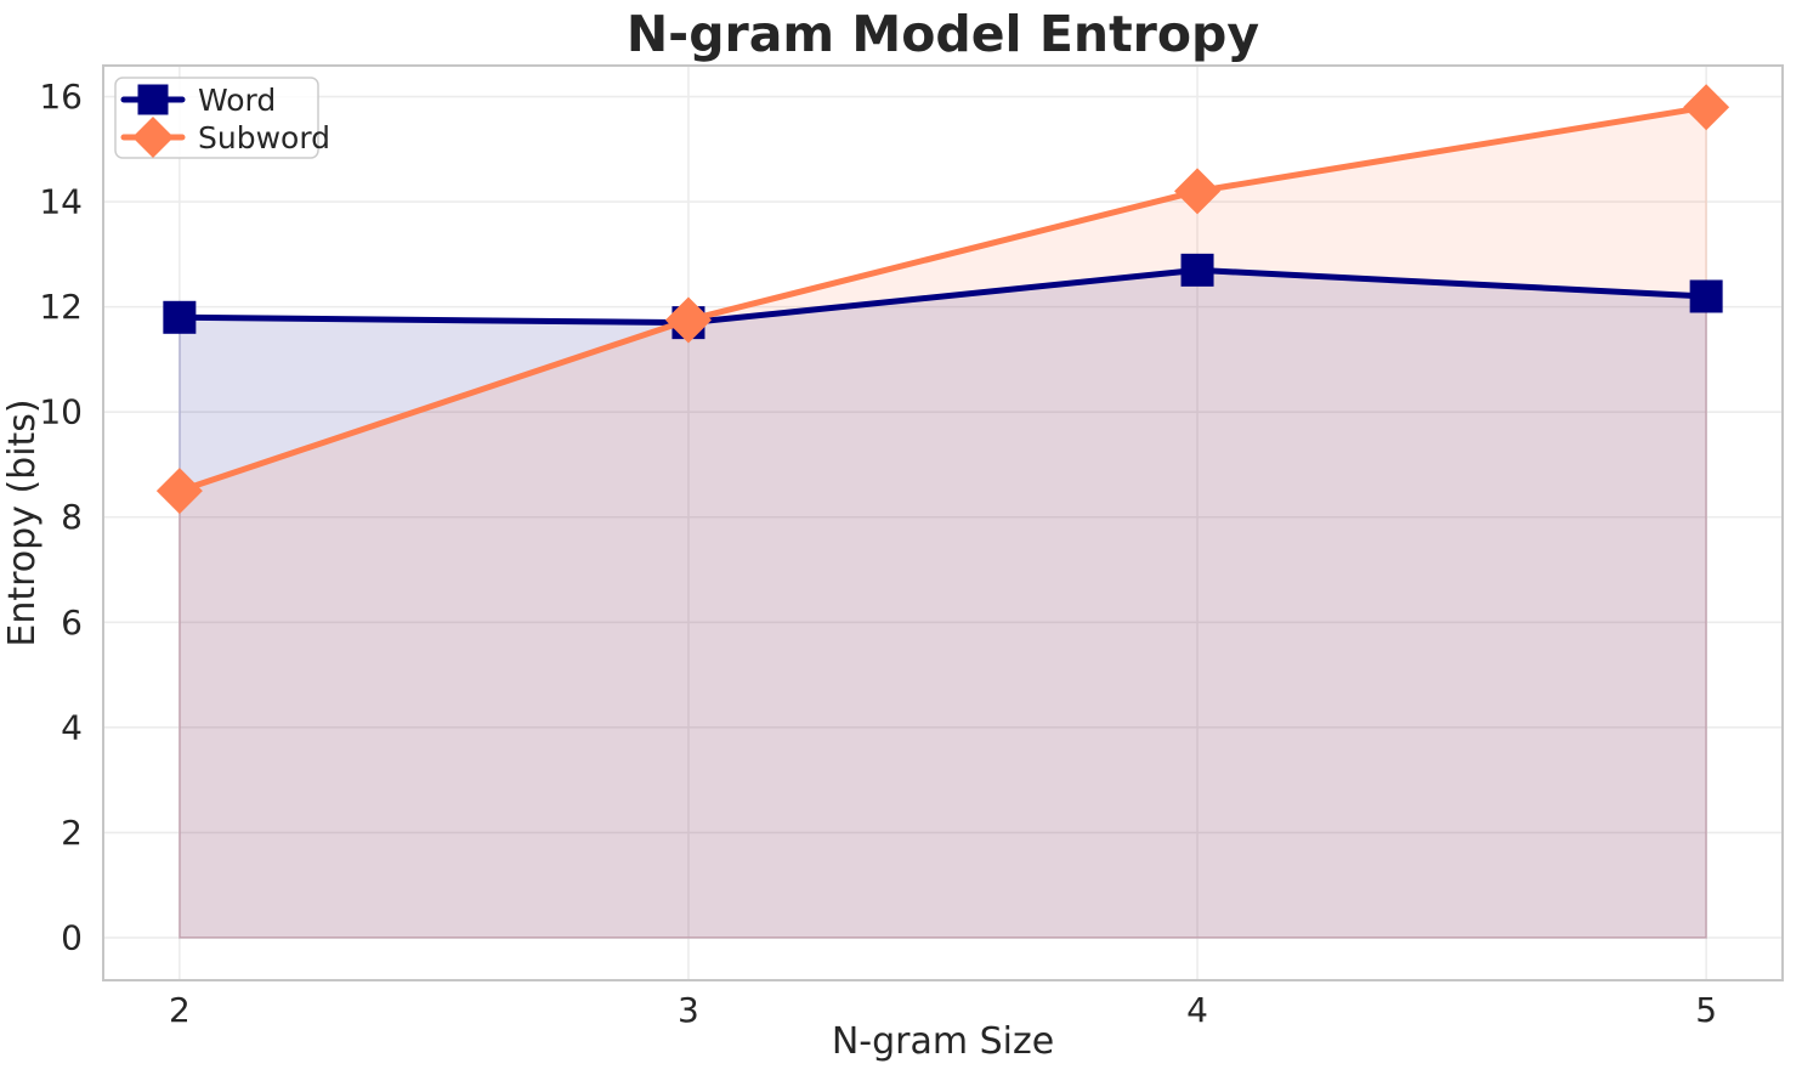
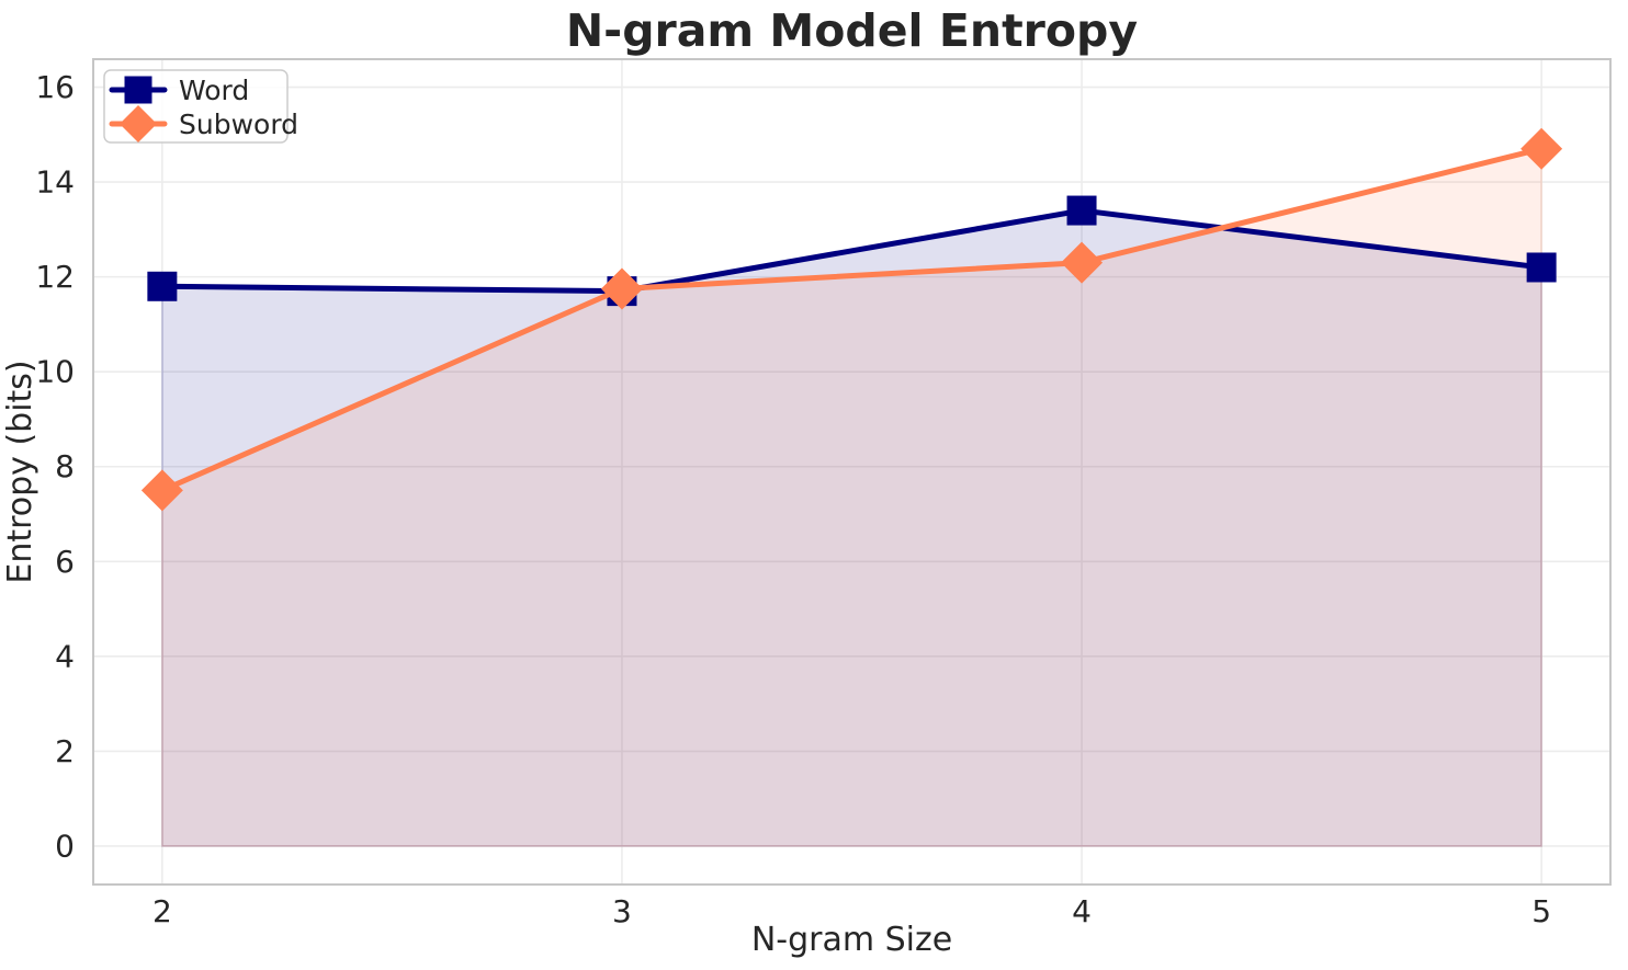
Subword/2: 8.5 -> 7.5
Word/4: 12.7 -> 13.4
Subword/4: 14.2 -> 12.3
Subword/5: 15.8 -> 14.7
